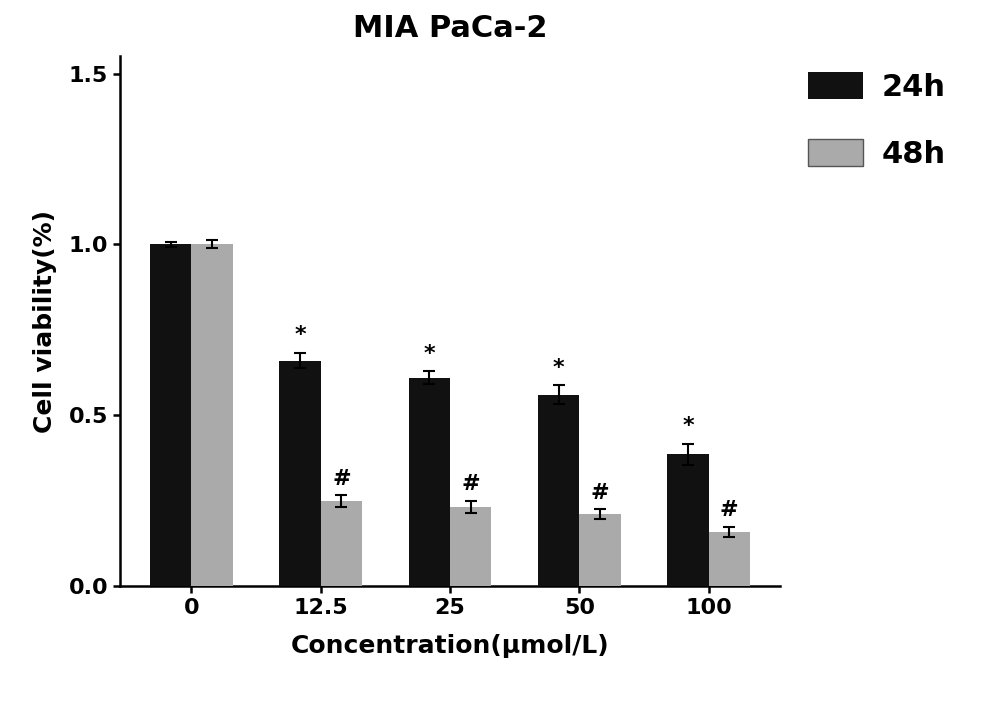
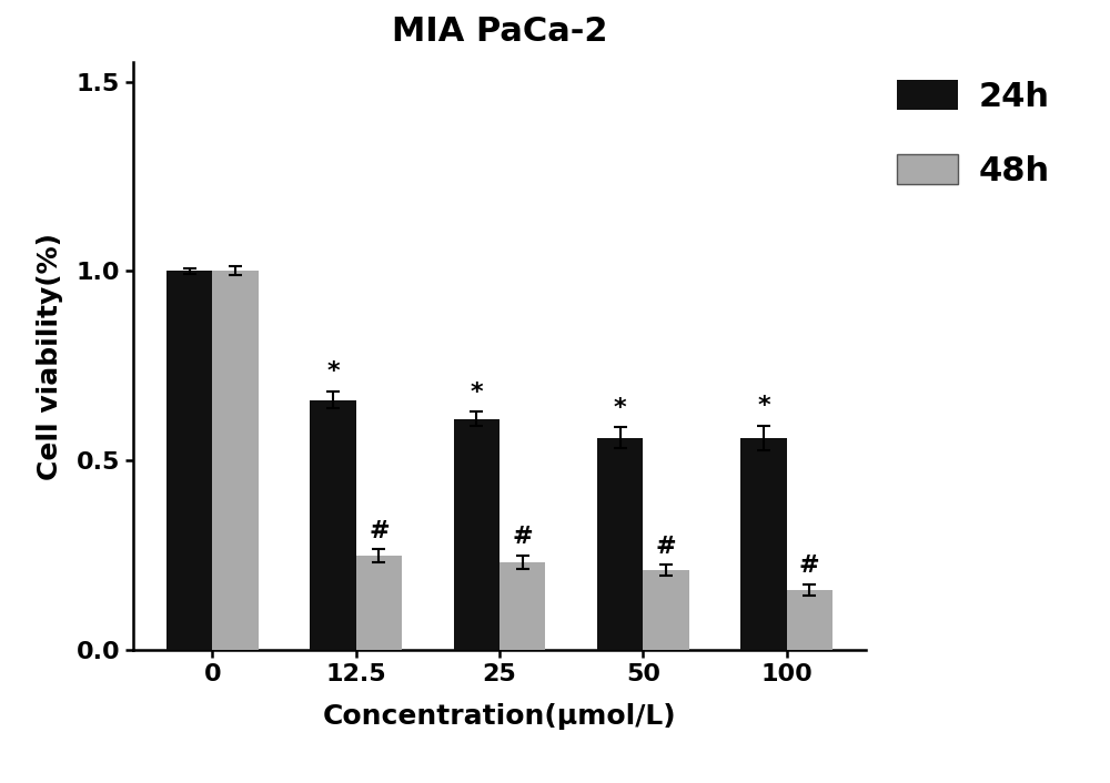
24h/100: 0.385 -> 0.560
